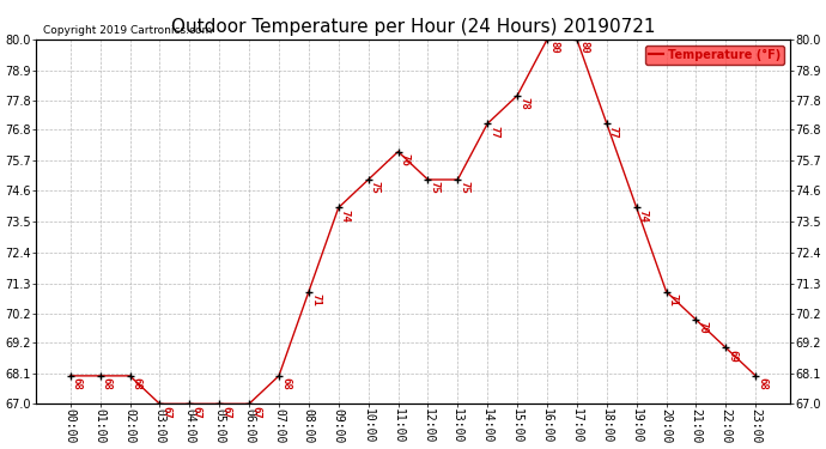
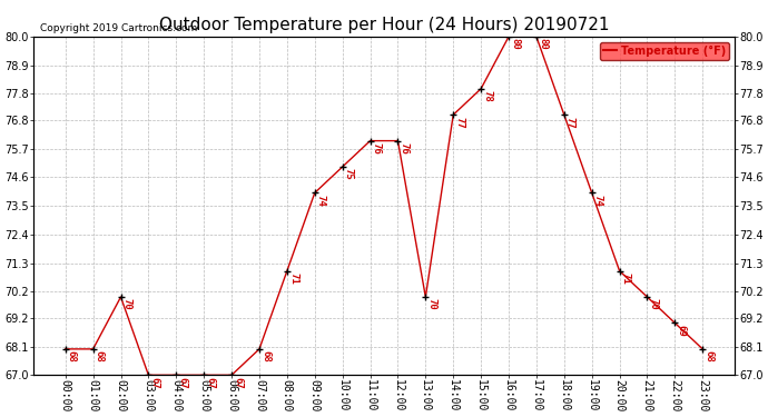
02:00: 68 -> 70
12:00: 75 -> 76
13:00: 75 -> 70
